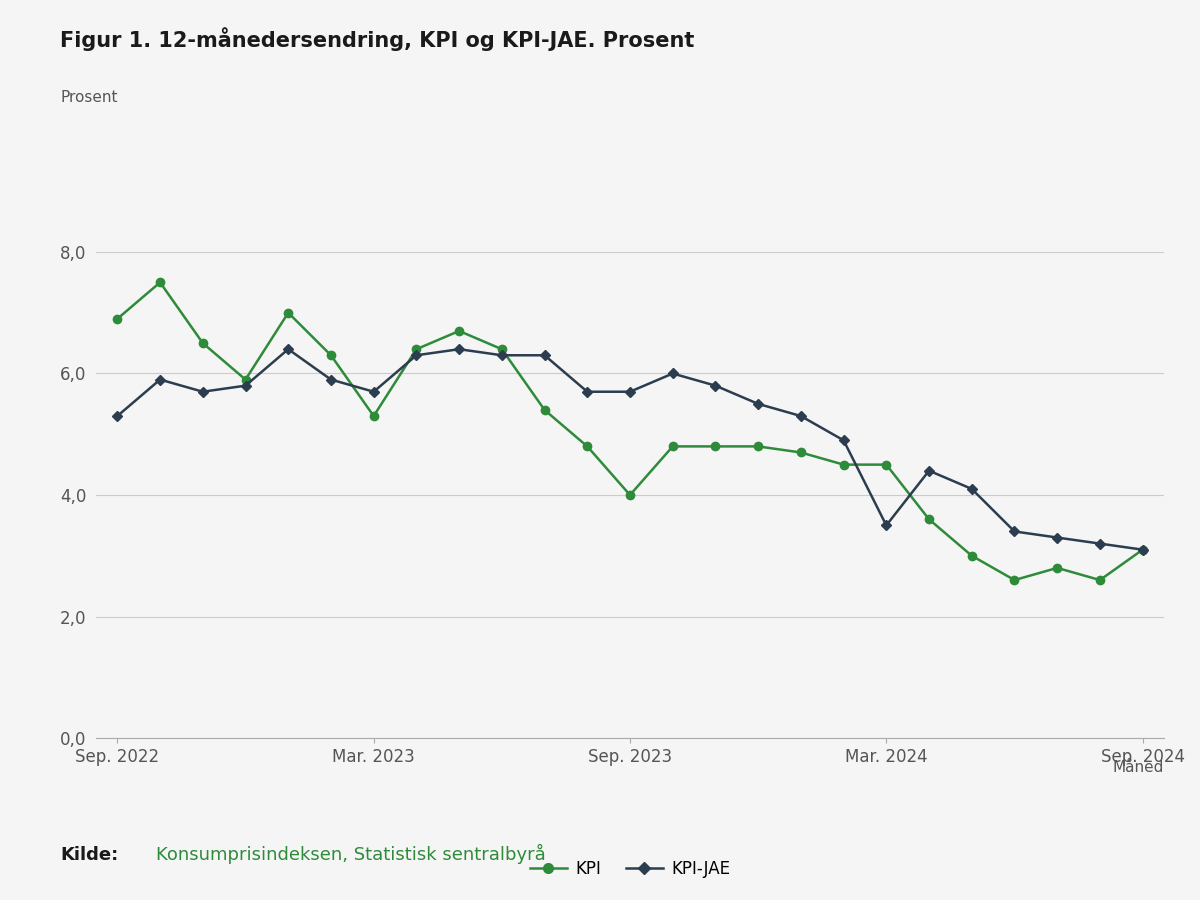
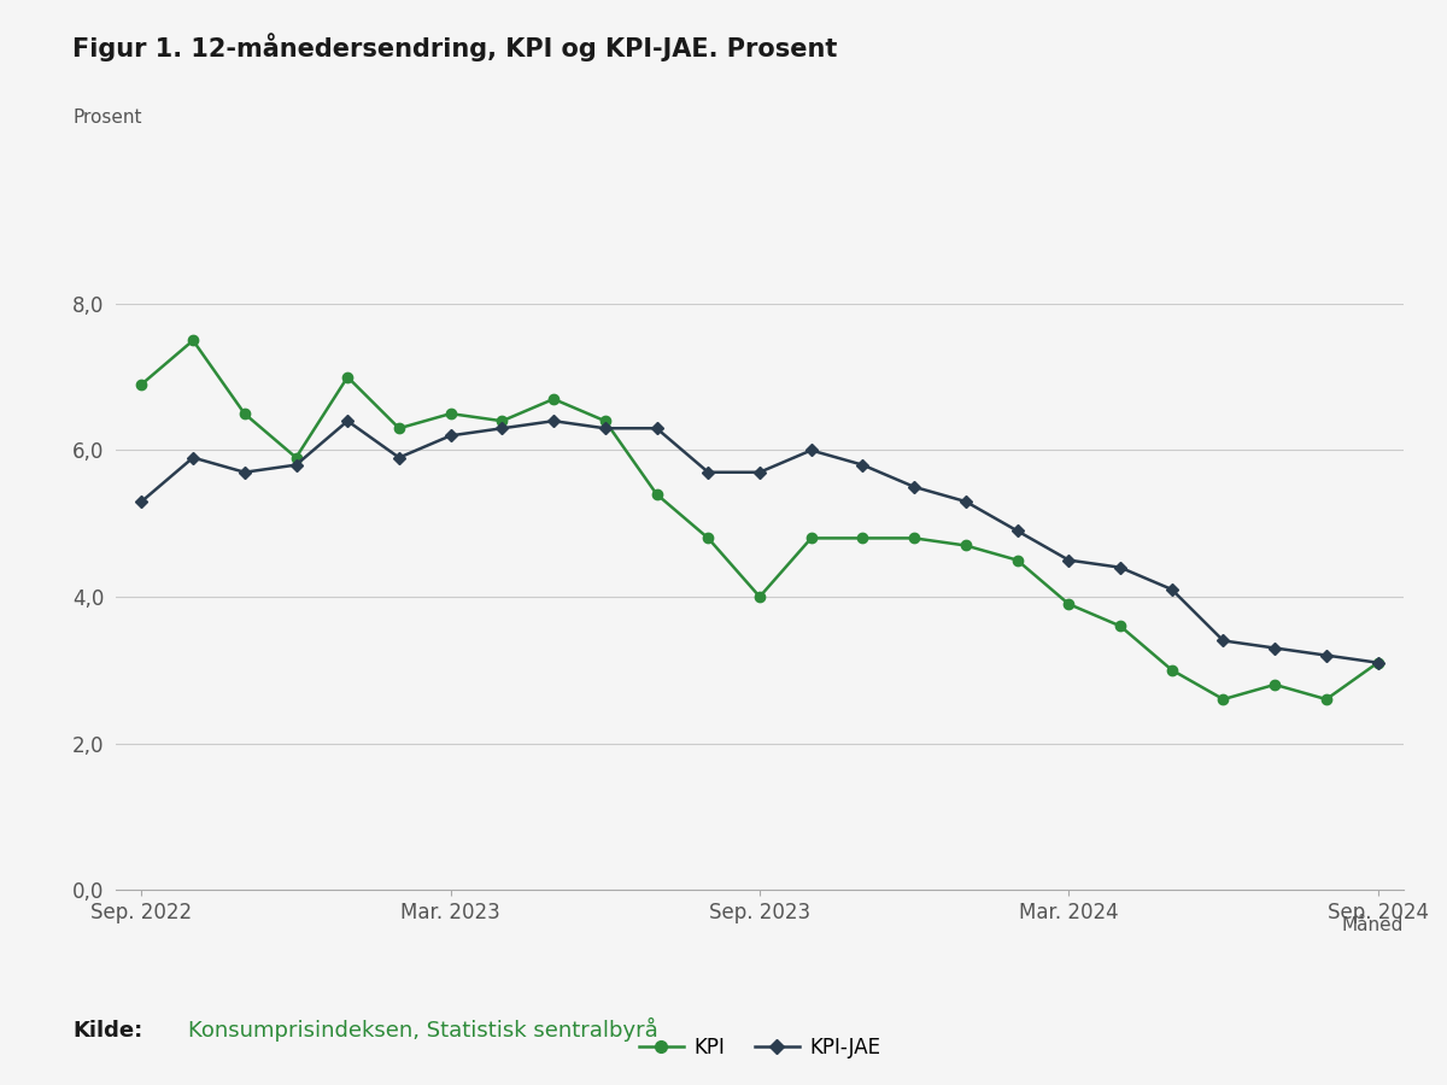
KPI/Mar. 2023: 5,3 -> 6,5
KPI-JAE/Mar. 2023: 5,7 -> 6,2
KPI/Mar. 2024: 4,5 -> 3,9
KPI-JAE/Mar. 2024: 3,5 -> 4,5
